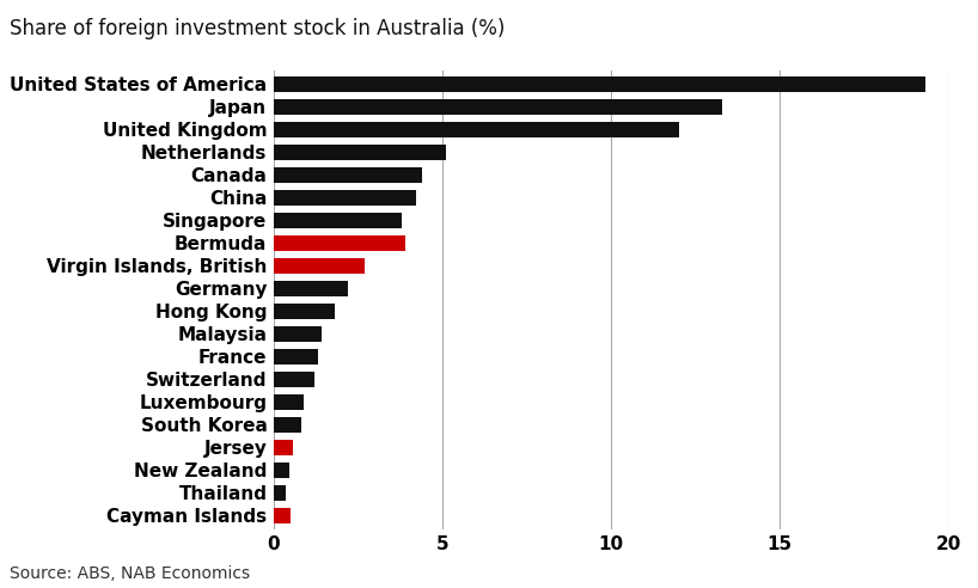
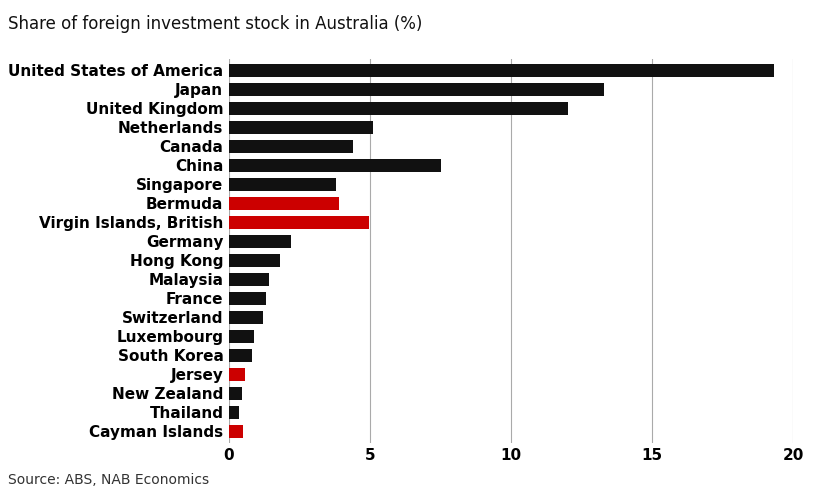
China: 4.20 -> 7.50
Virgin Islands, British: 2.70 -> 4.95
